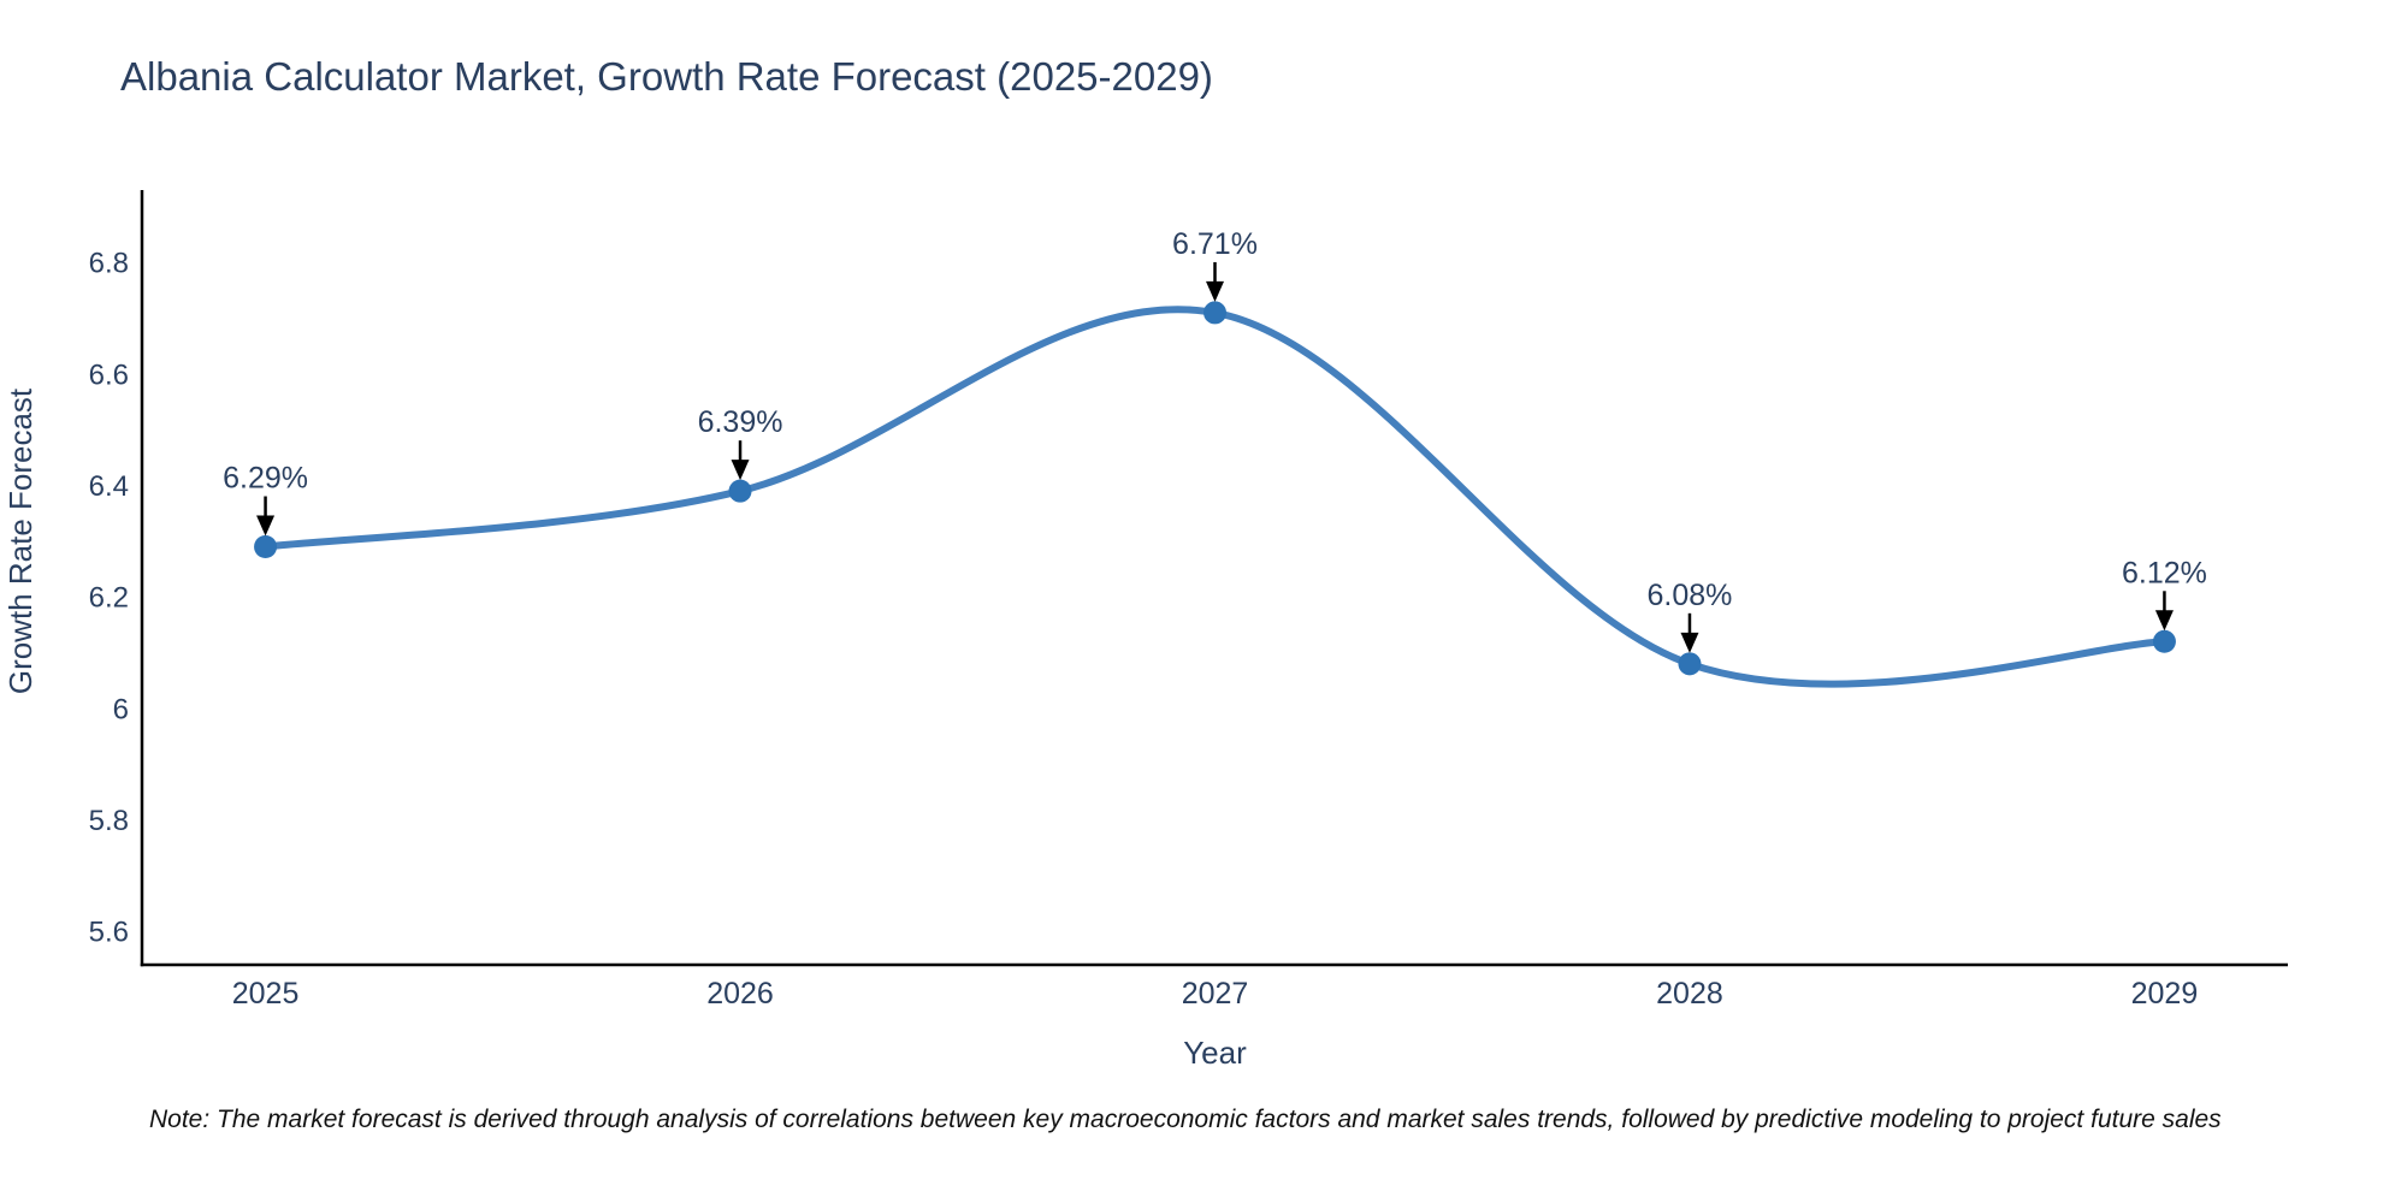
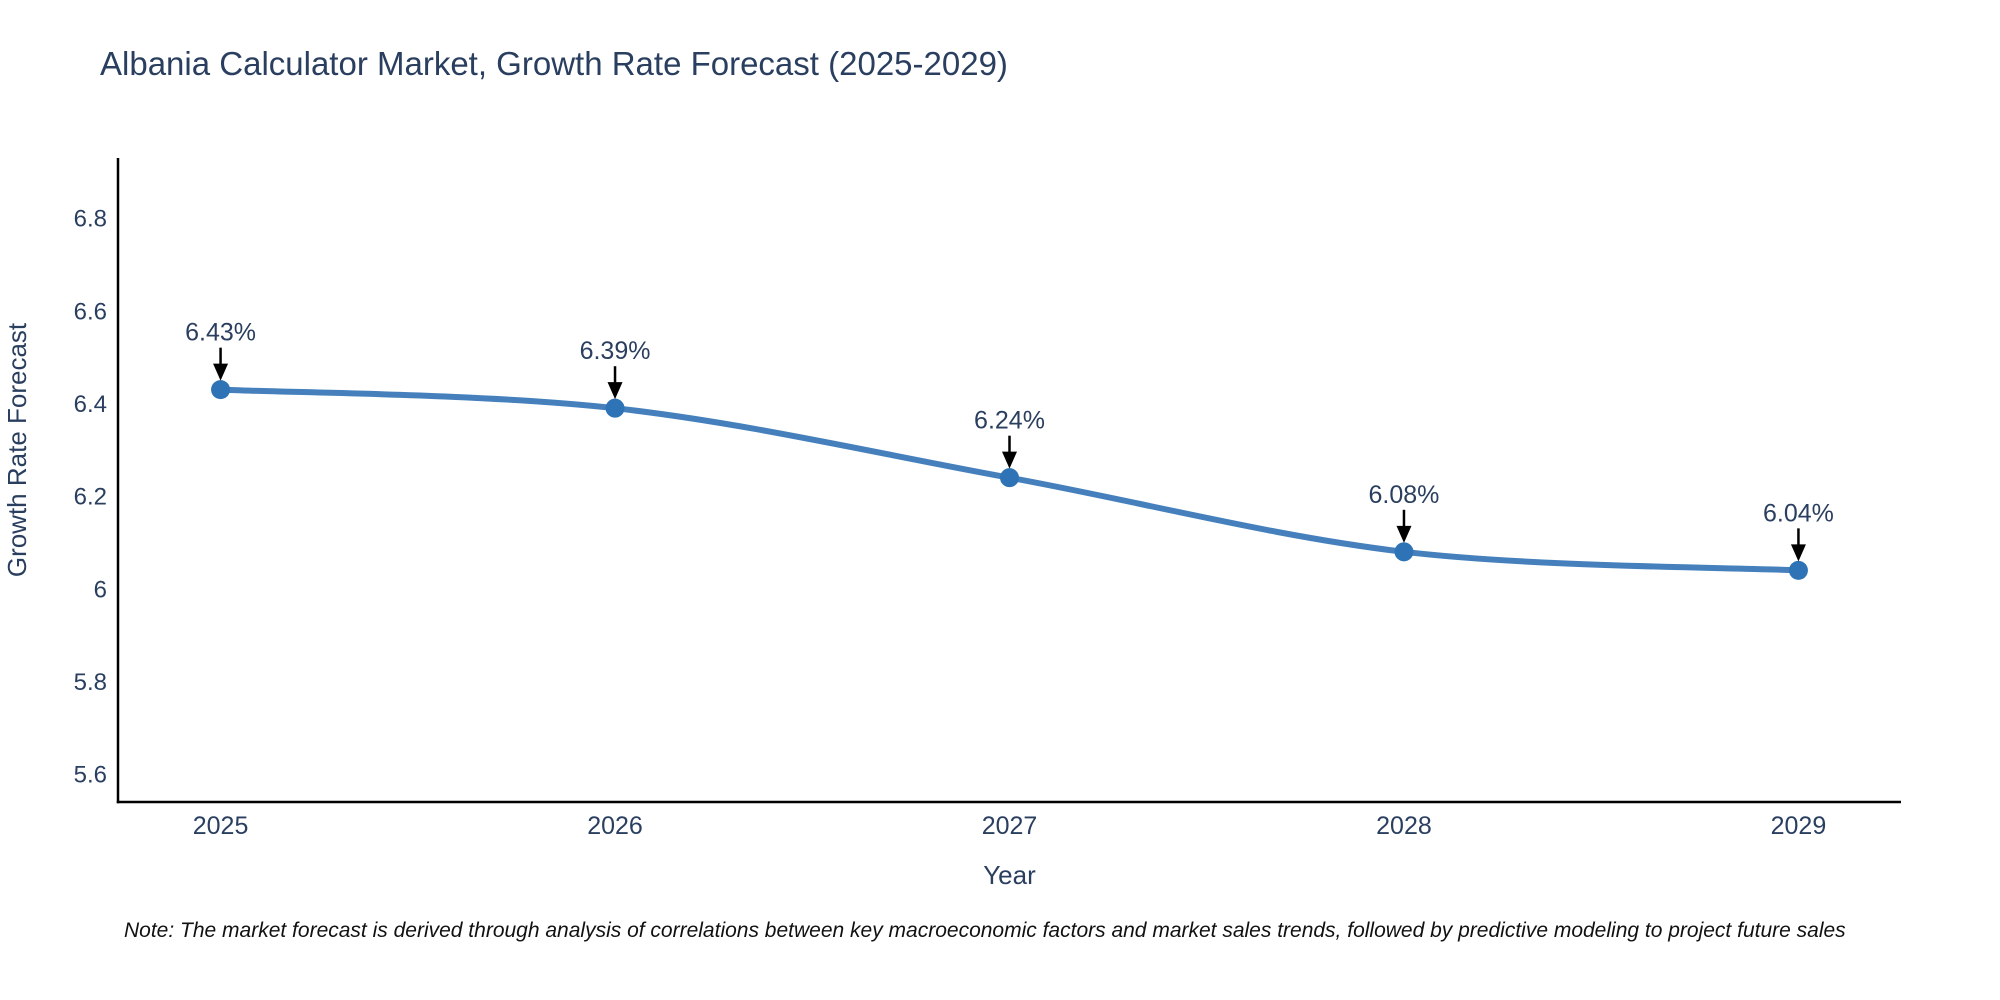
2025: 6.29% -> 6.43%
2027: 6.71% -> 6.24%
2029: 6.12% -> 6.04%
